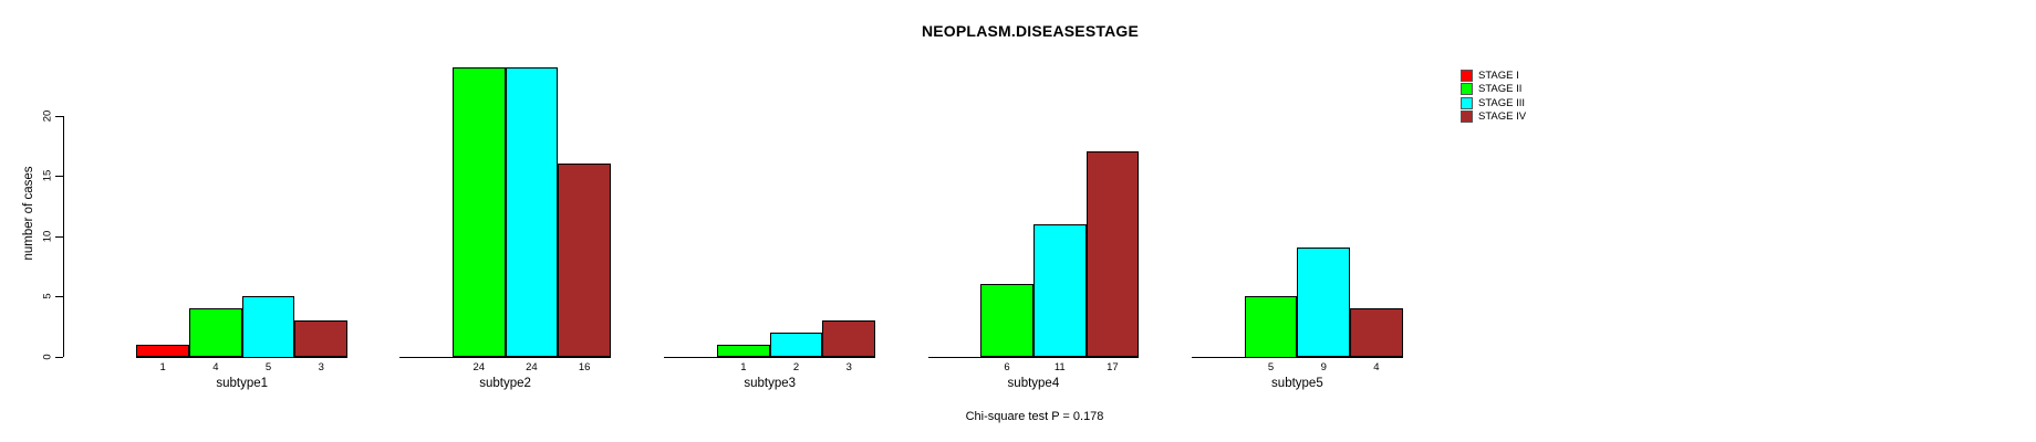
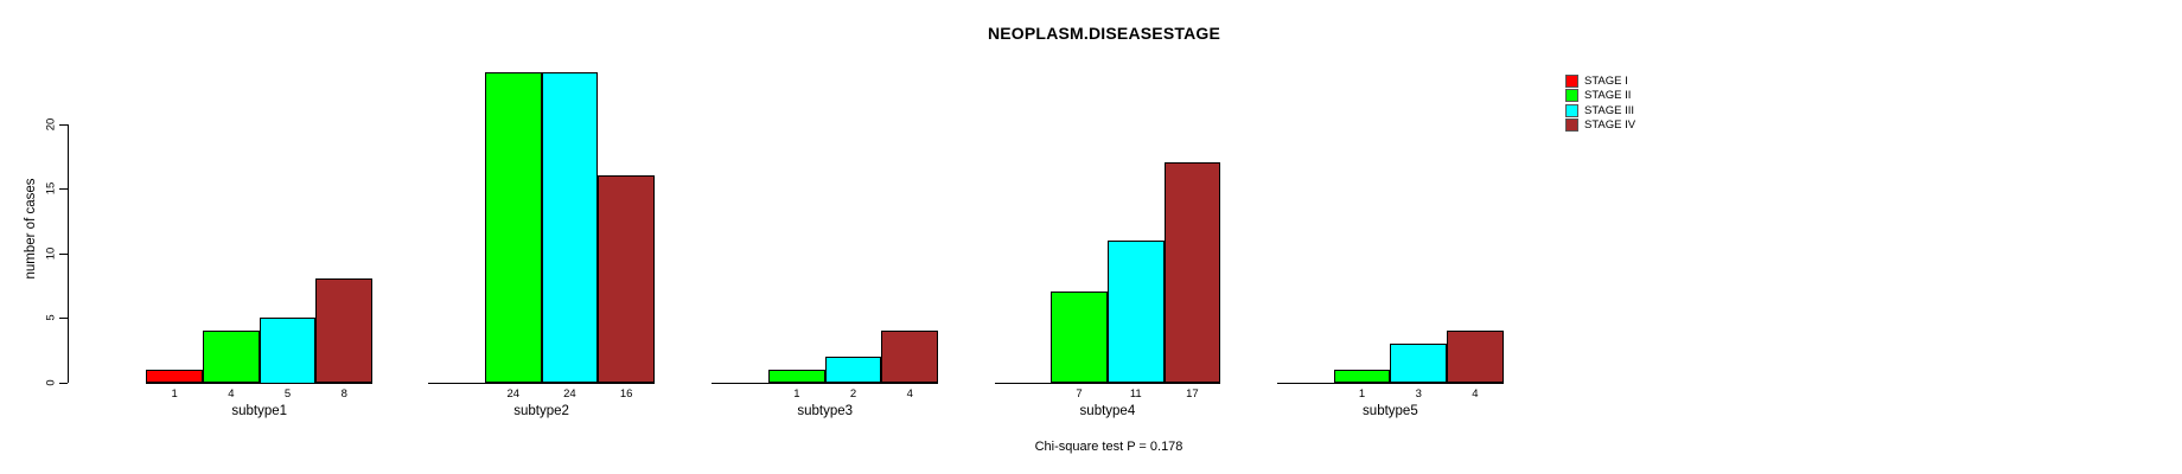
STAGE IV/subtype1: 3 -> 8
STAGE IV/subtype3: 3 -> 4
STAGE II/subtype4: 6 -> 7
STAGE II/subtype5: 5 -> 1
STAGE III/subtype5: 9 -> 3
